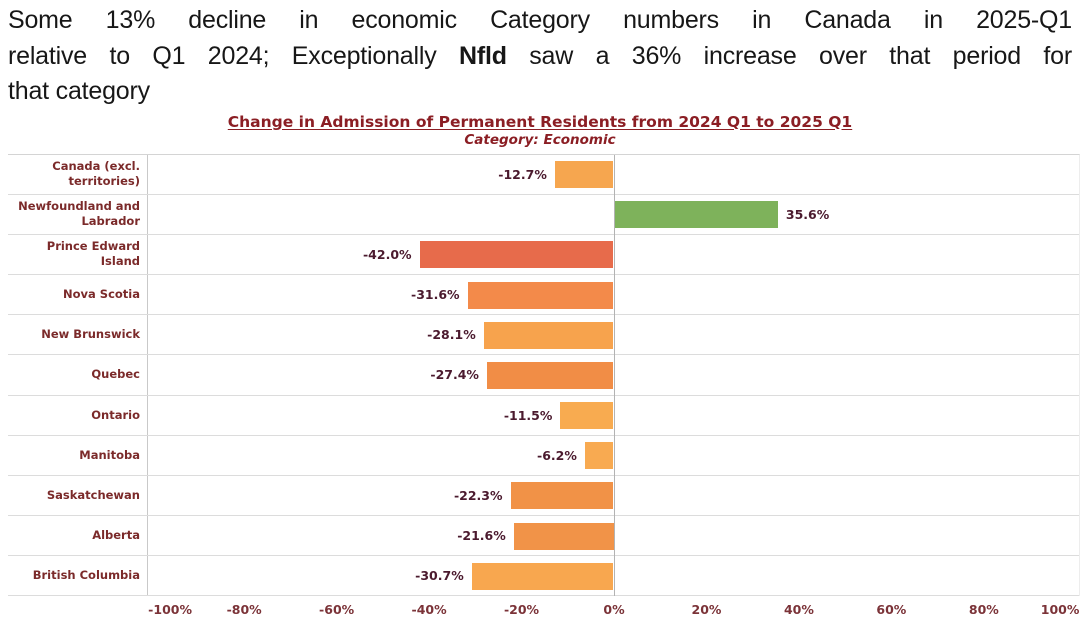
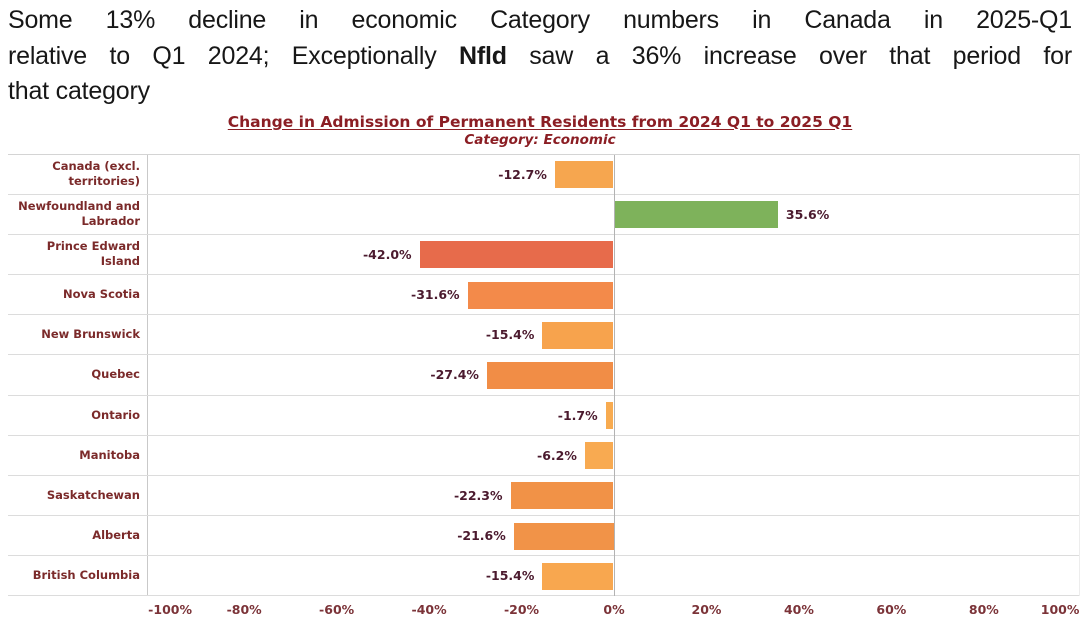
New Brunswick: -28.1% -> -15.4%
Ontario: -11.5% -> -1.7%
British Columbia: -30.7% -> -15.4%
